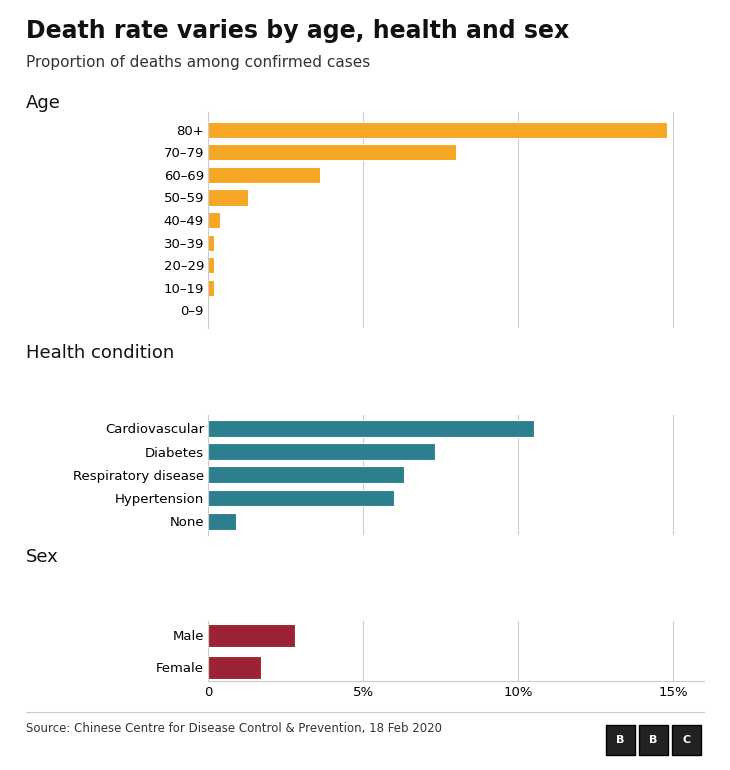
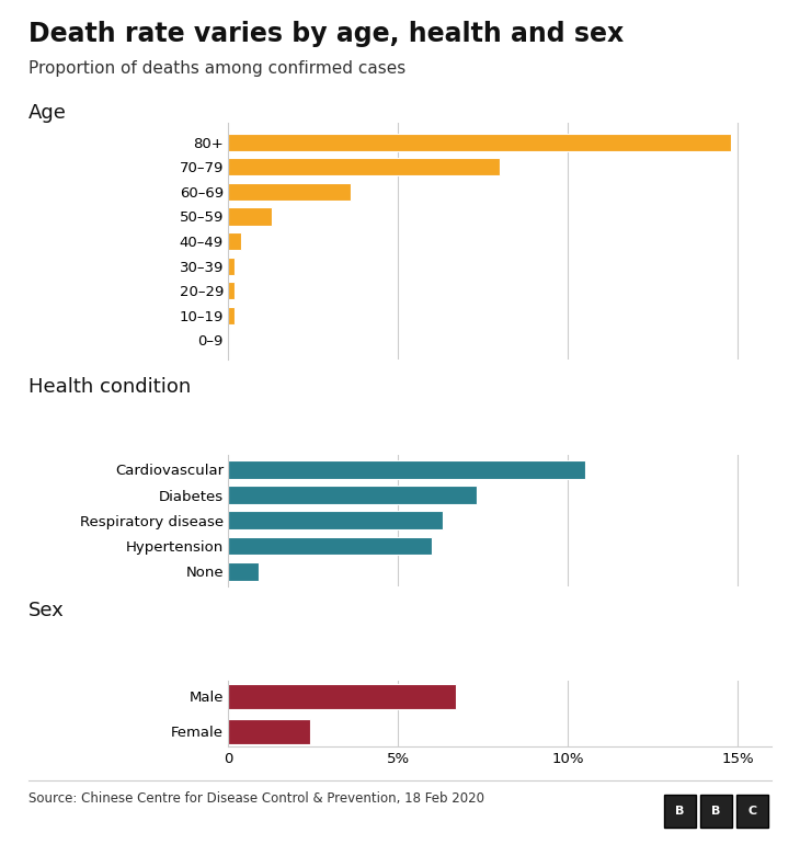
Male: 2.8% -> 6.7%
Female: 1.7% -> 2.4%
